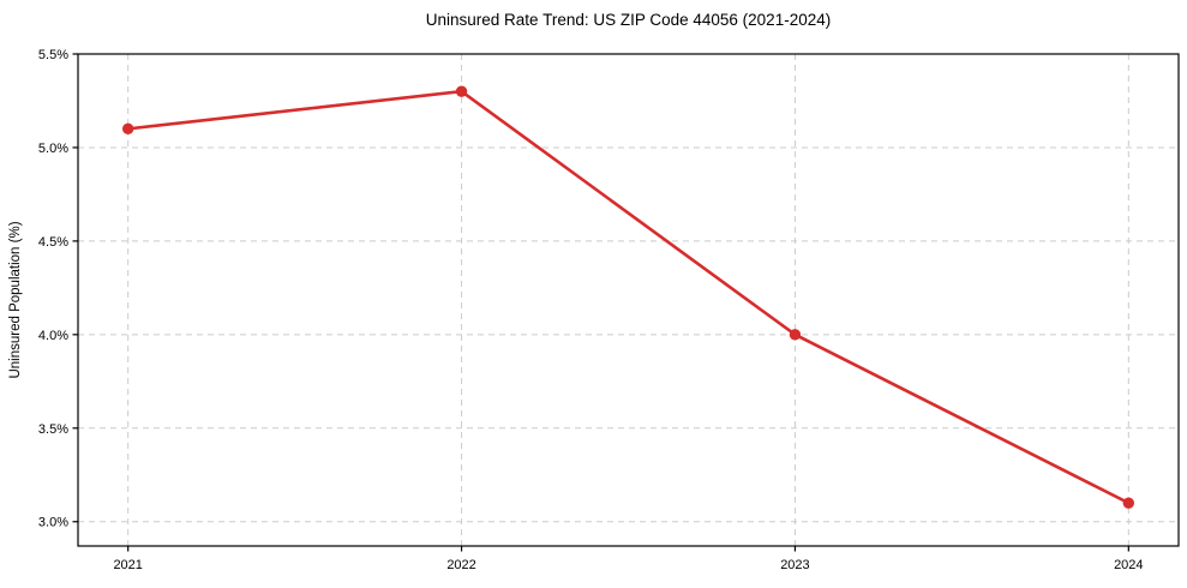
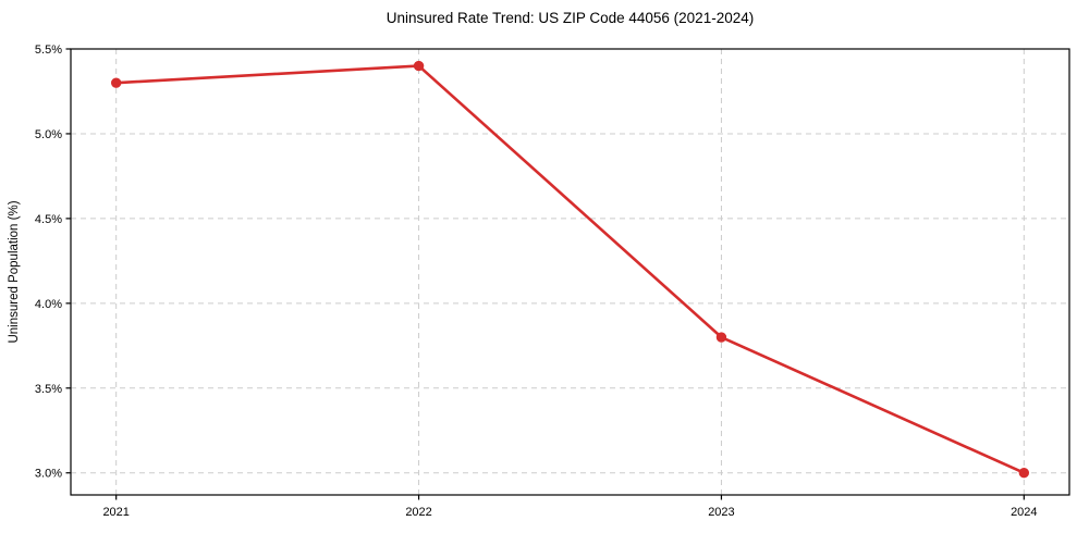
2021: 5.1% -> 5.3%
2022: 5.3% -> 5.4%
2023: 4.0% -> 3.8%
2024: 3.1% -> 3.0%
